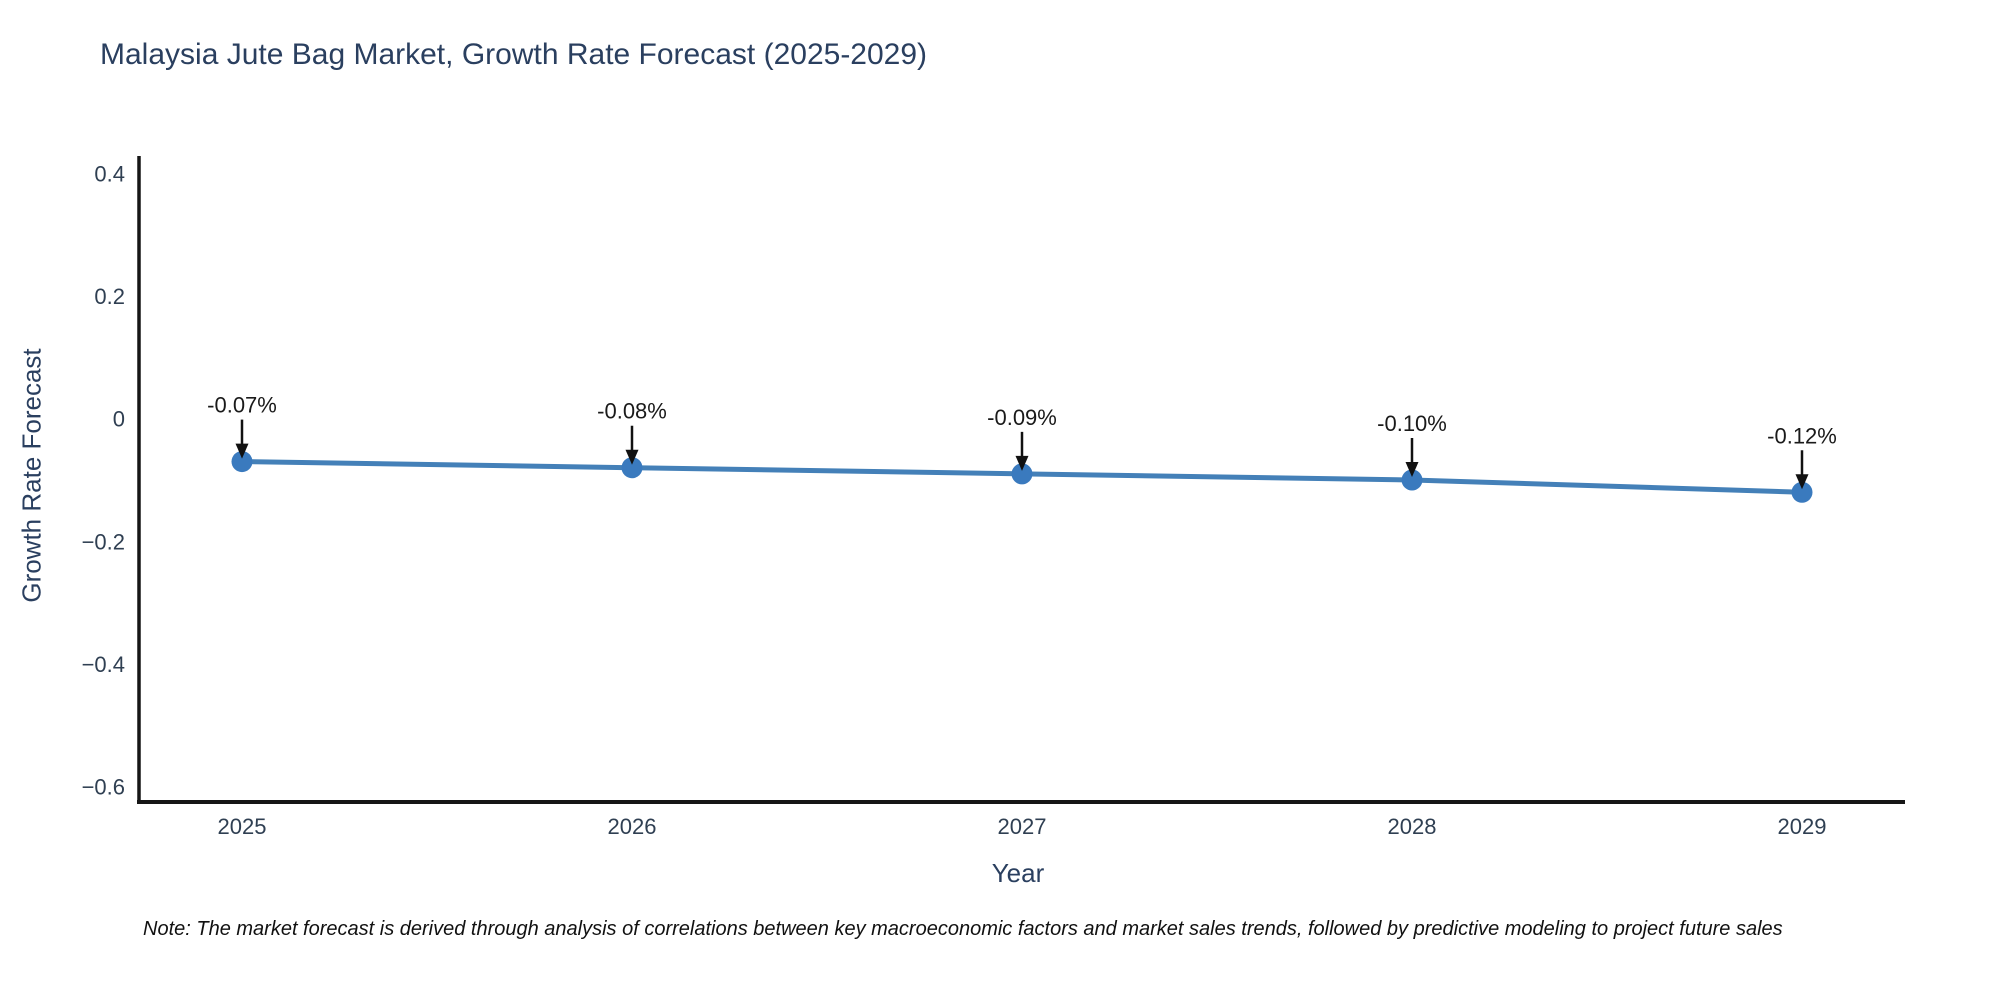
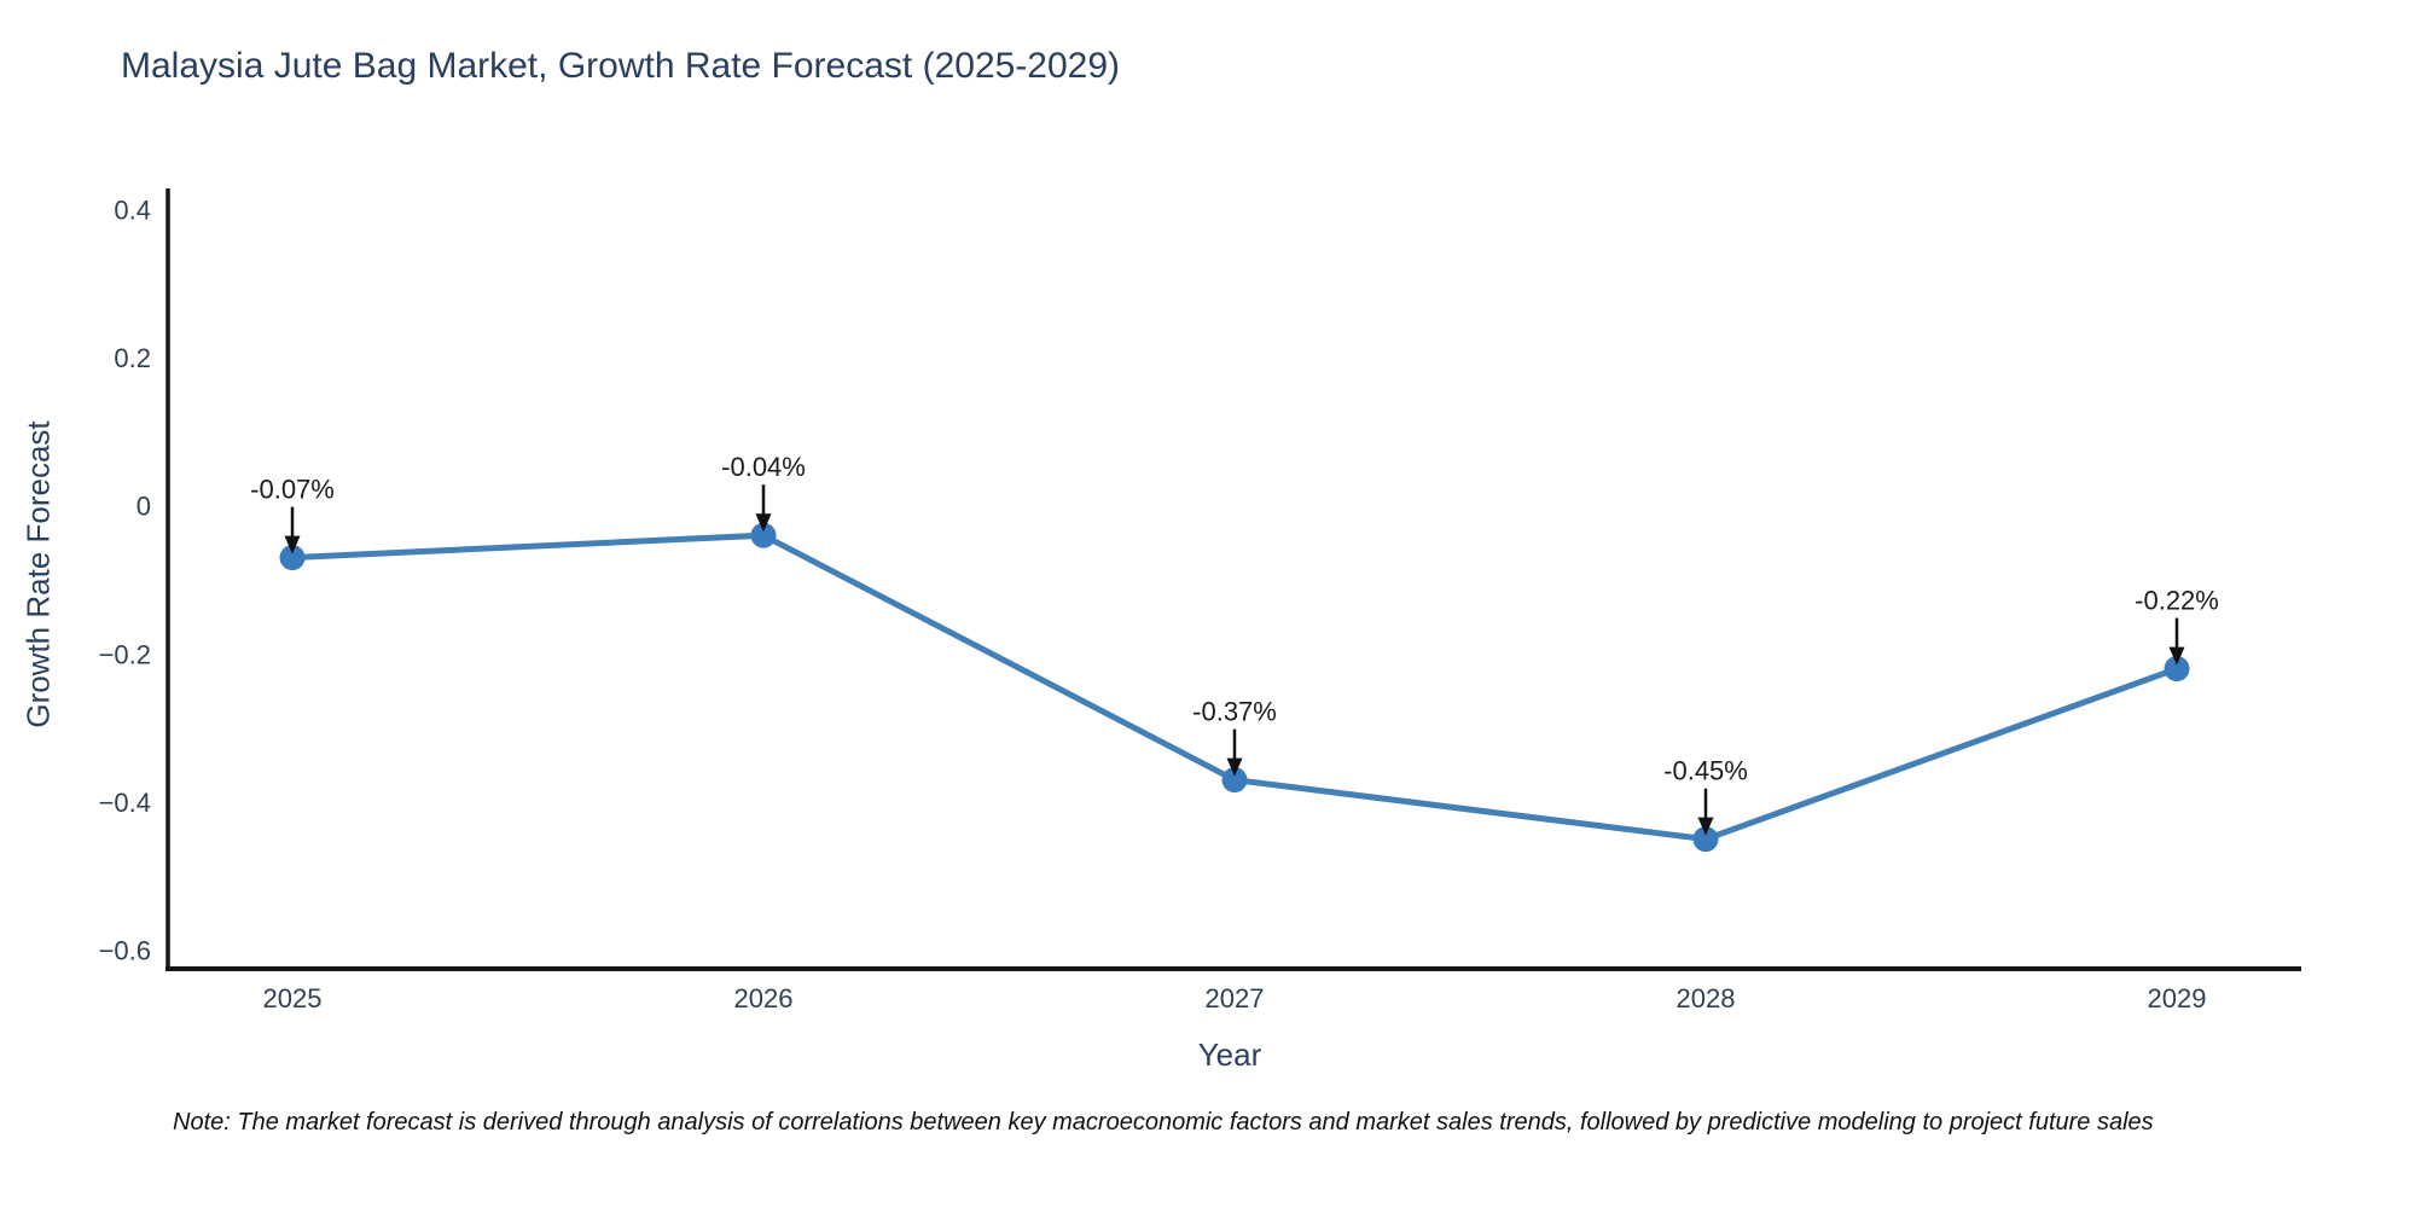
2026: -0.08% -> -0.04%
2027: -0.09% -> -0.37%
2028: -0.10% -> -0.45%
2029: -0.12% -> -0.22%
